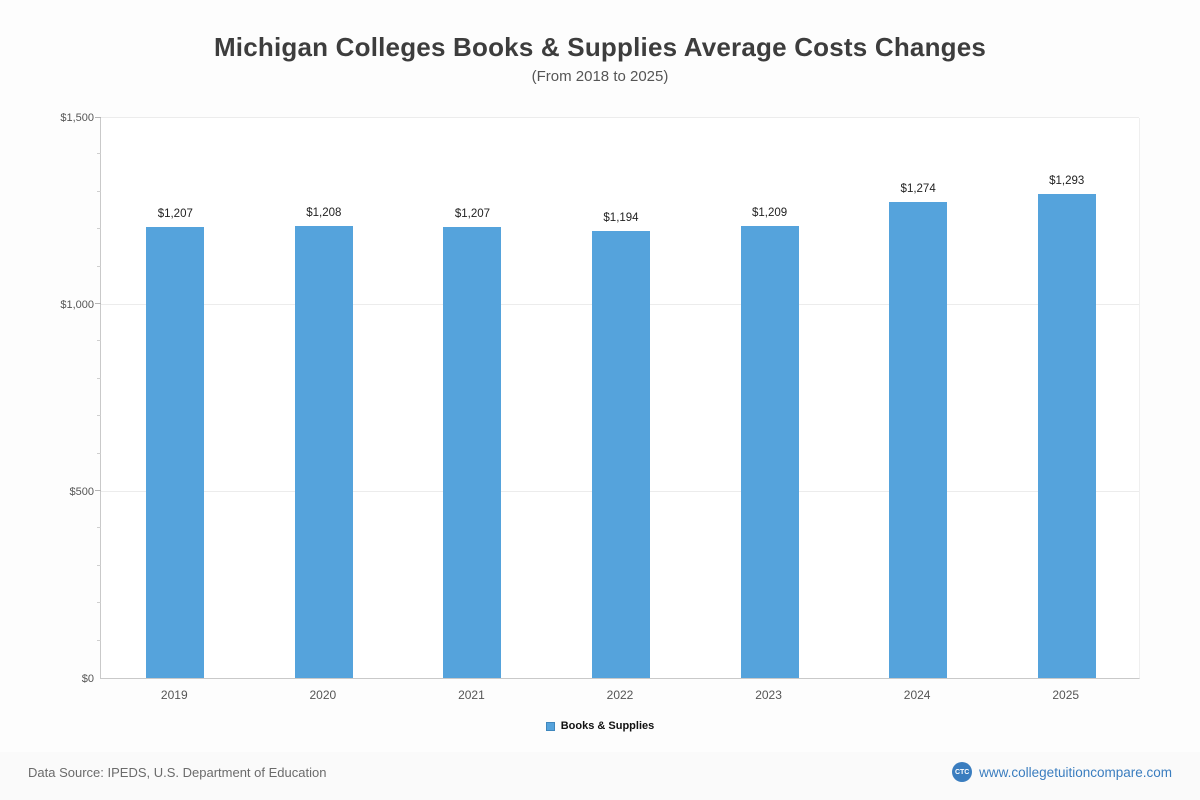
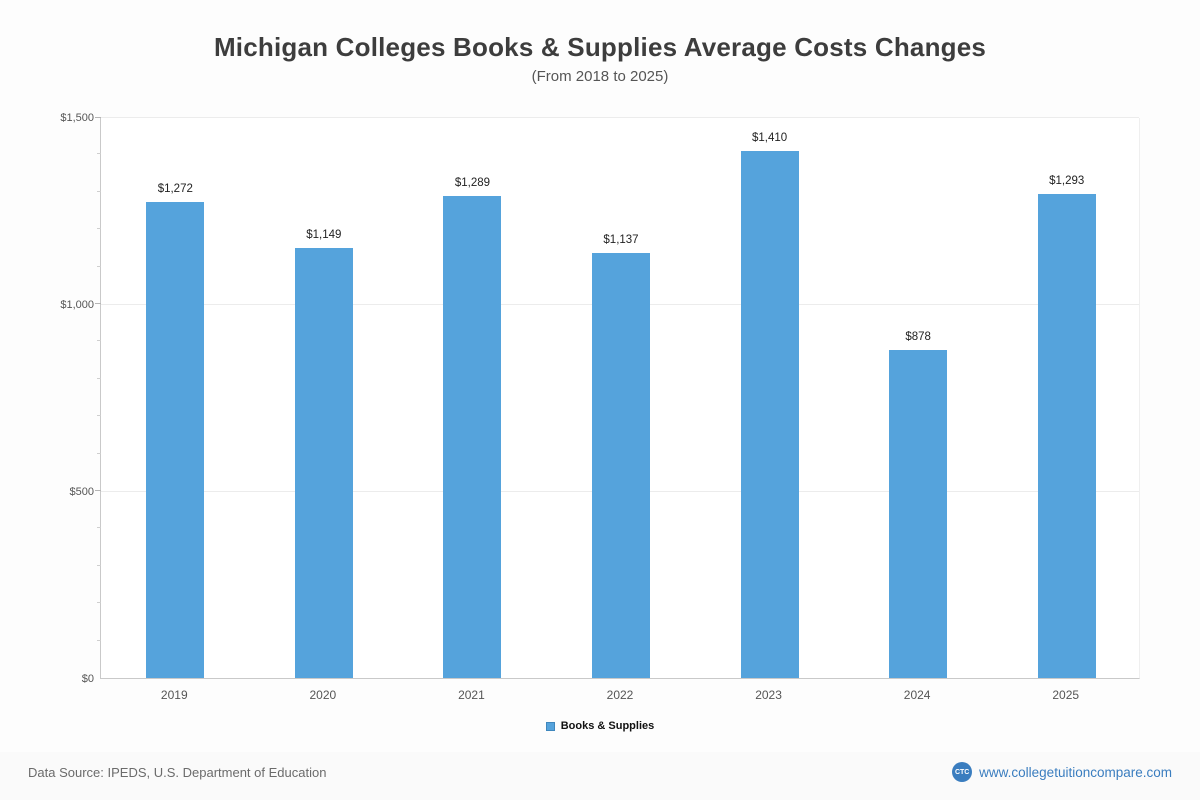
2019: $1,207 -> $1,272
2020: $1,208 -> $1,149
2021: $1,207 -> $1,289
2022: $1,194 -> $1,137
2023: $1,209 -> $1,410
2024: $1,274 -> $878
